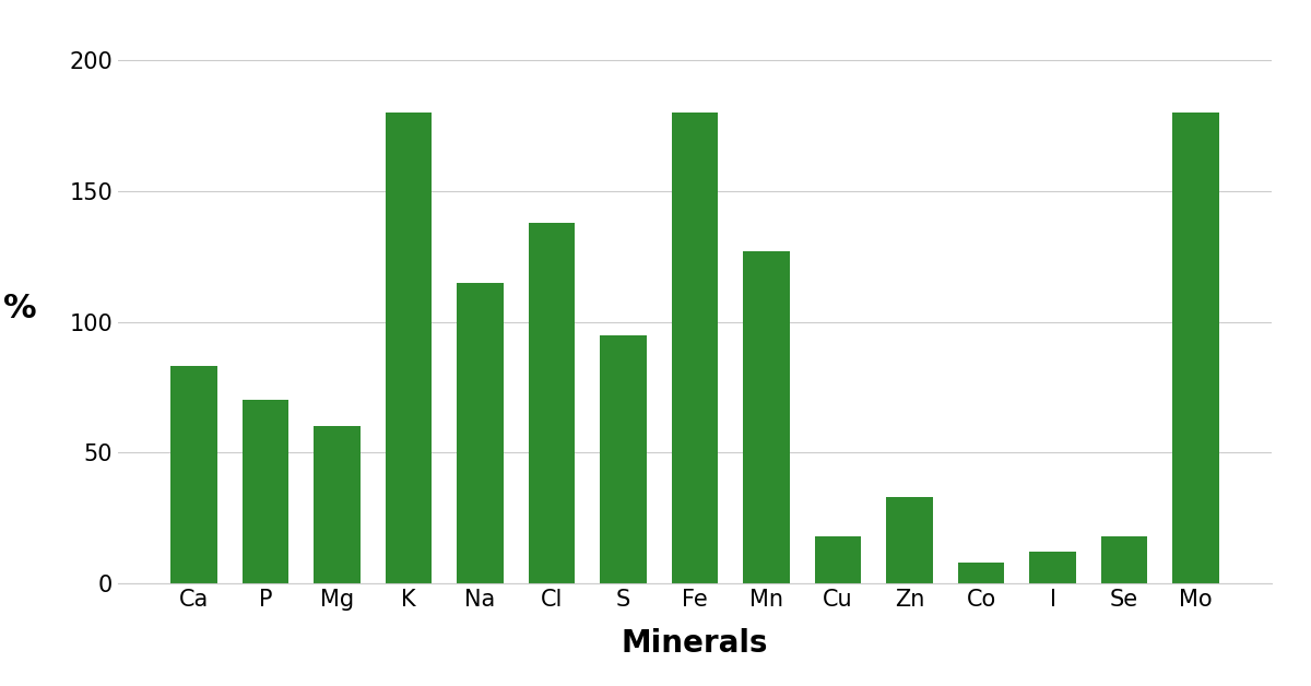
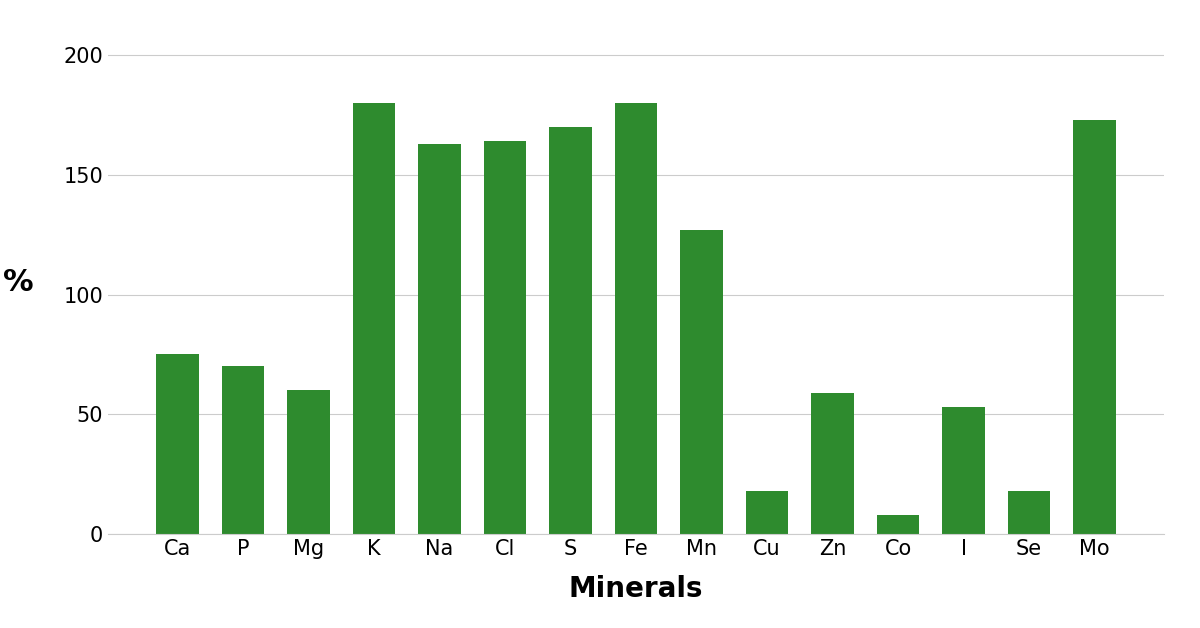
Ca: 83 -> 75
Na: 115 -> 163
Cl: 138 -> 164
S: 95 -> 170
Zn: 33 -> 59
I: 12 -> 53
Mo: 180 -> 173
